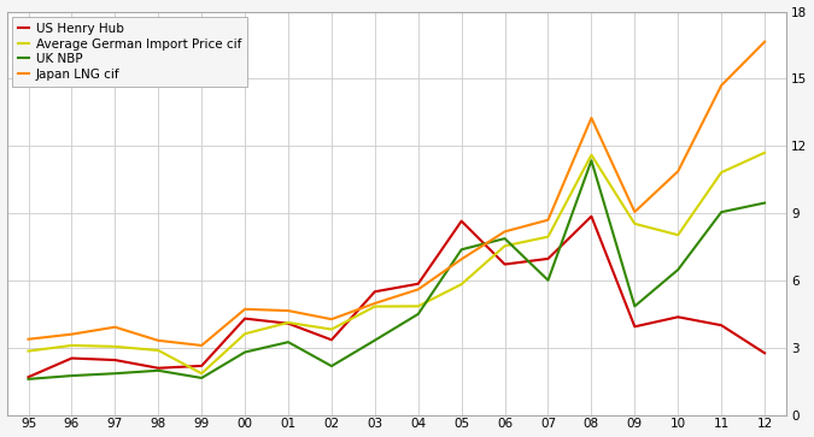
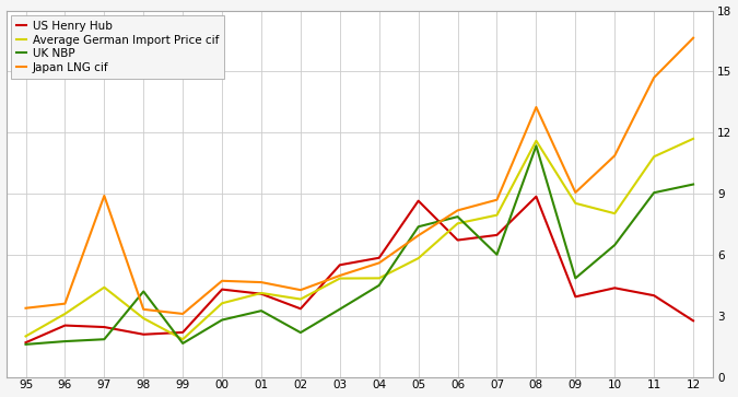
Average German Import Price cif/95: 2.9 -> 2.0
Average German Import Price cif/97: 3.0 -> 4.4
Japan LNG cif/97: 3.9 -> 8.9
UK NBP/98: 2.0 -> 4.2
